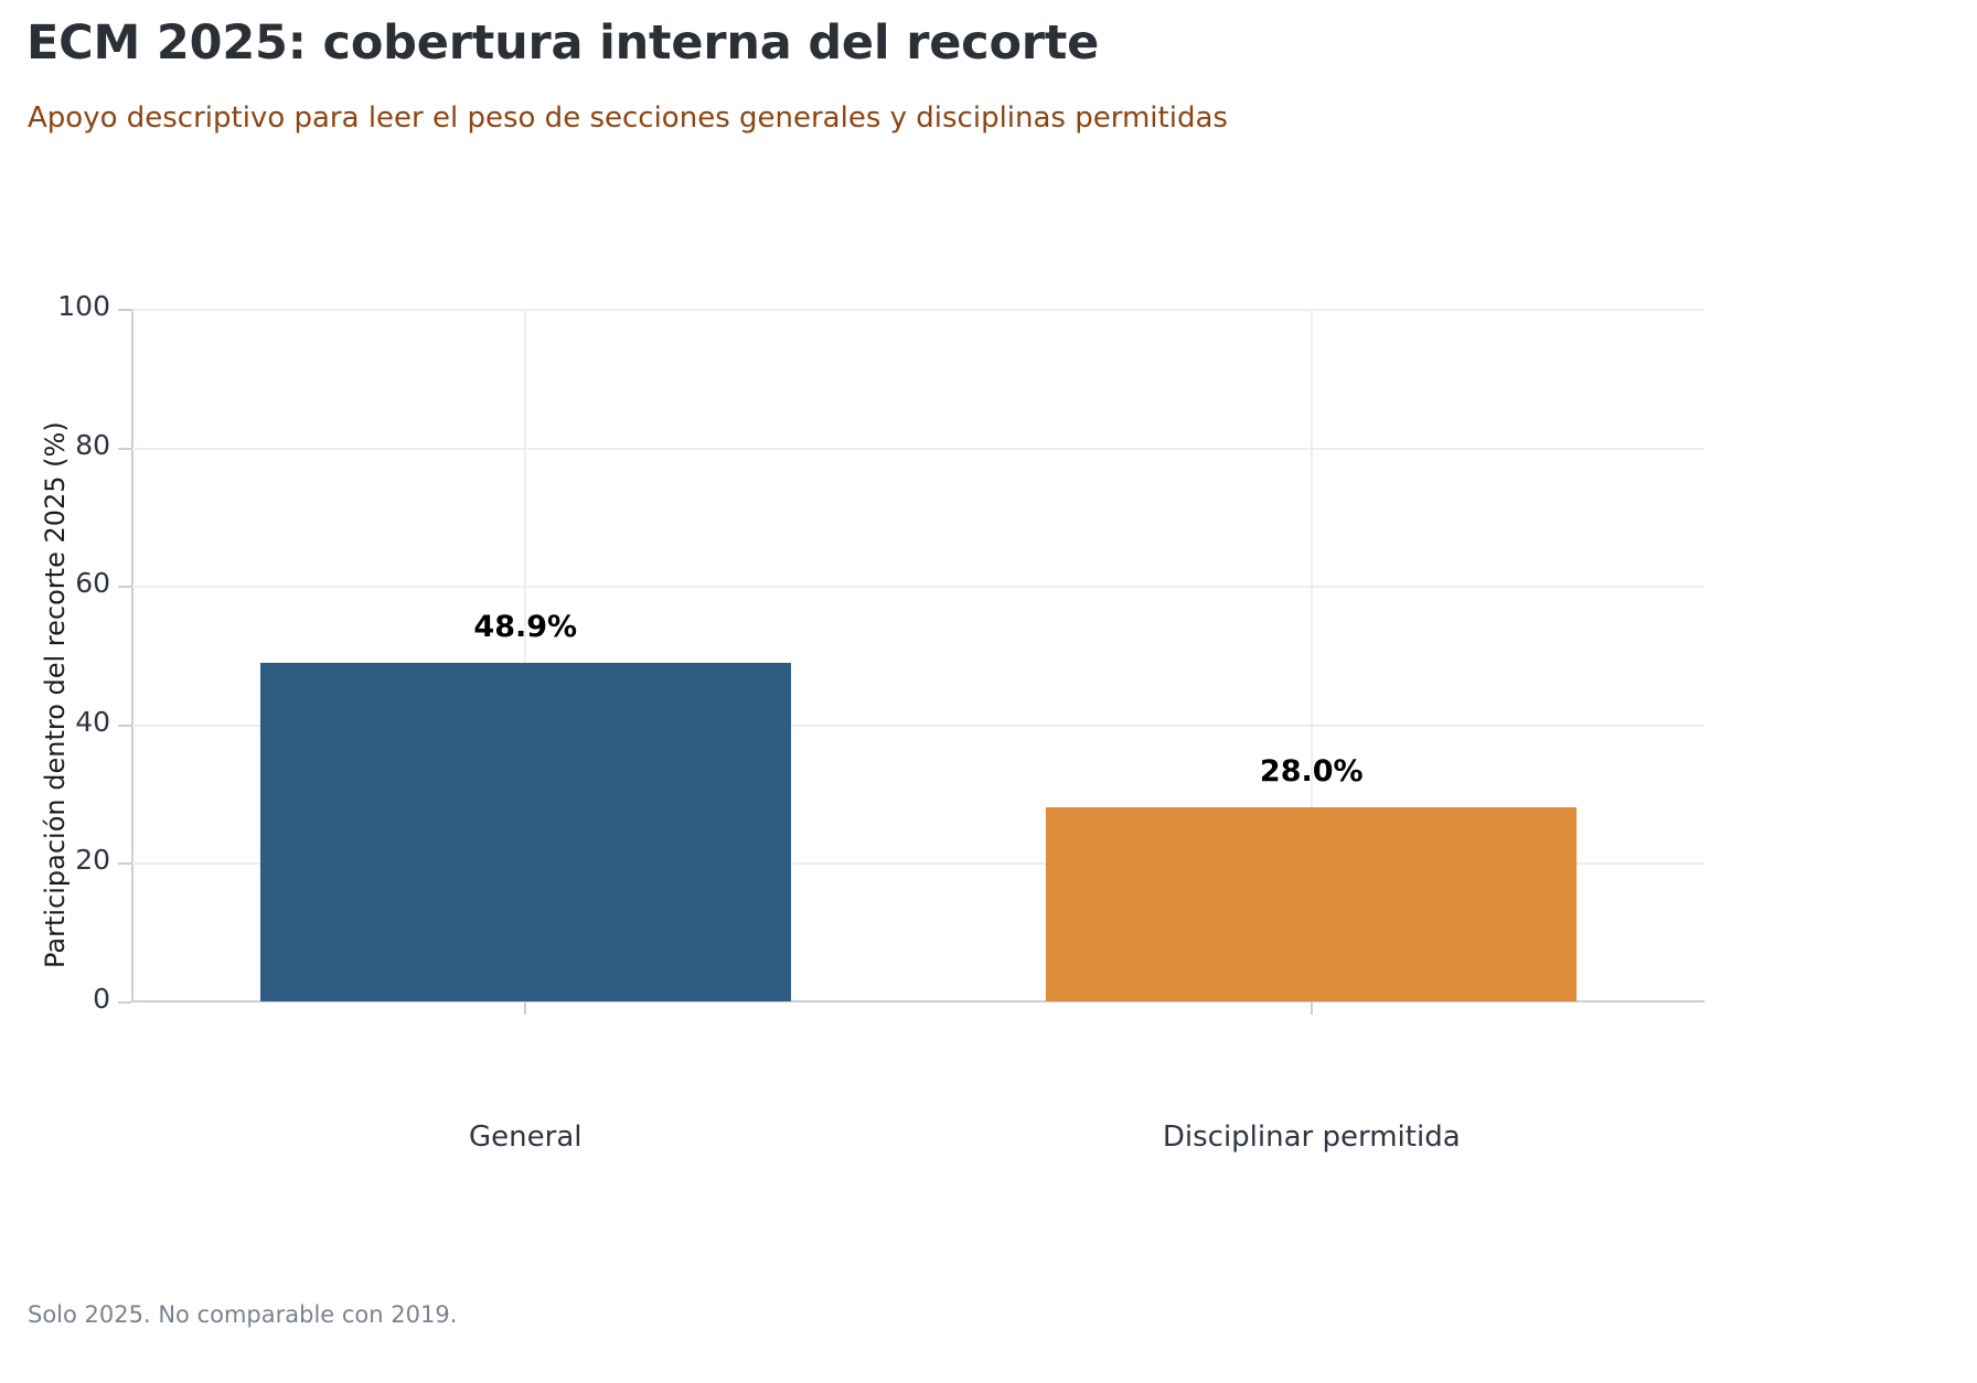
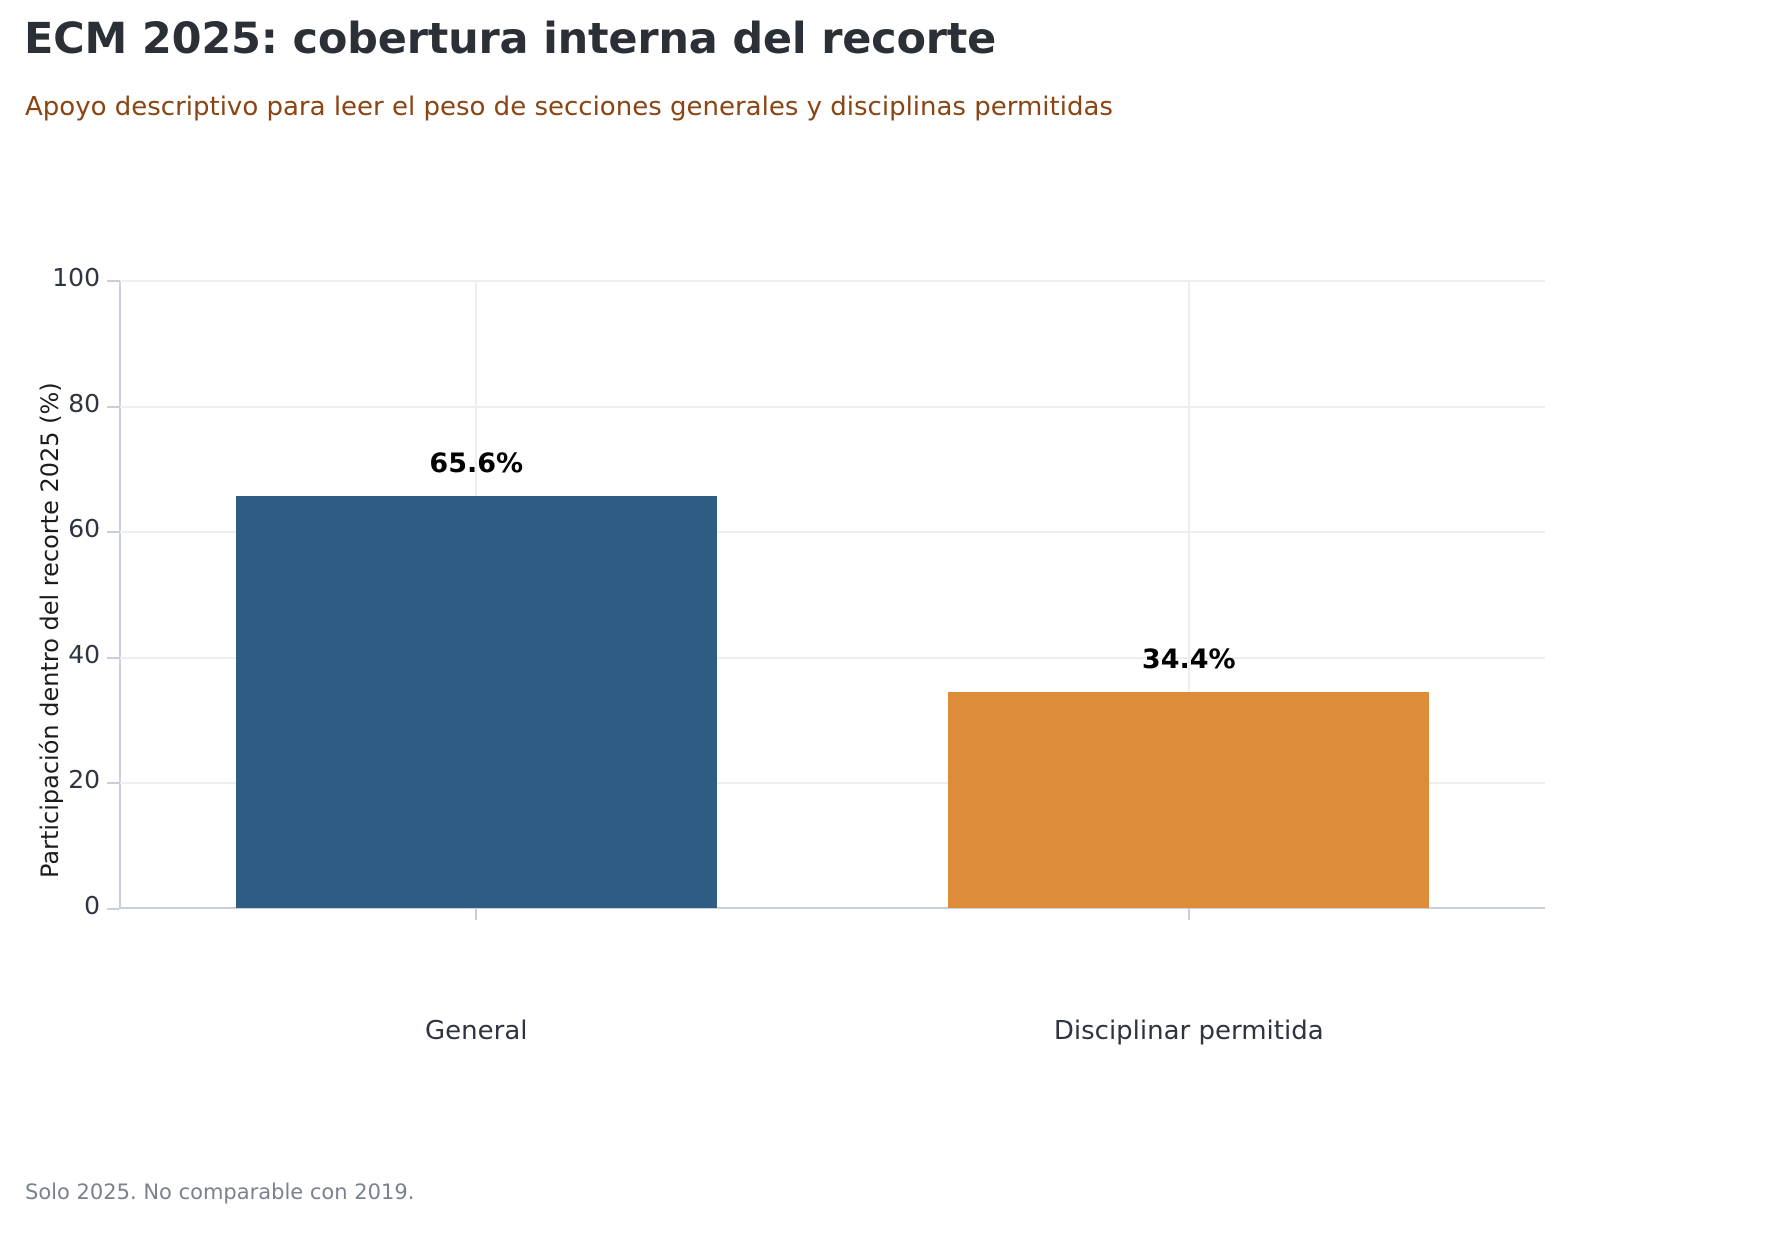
General: 48.9% -> 65.6%
Disciplinar permitida: 28.0% -> 34.4%
